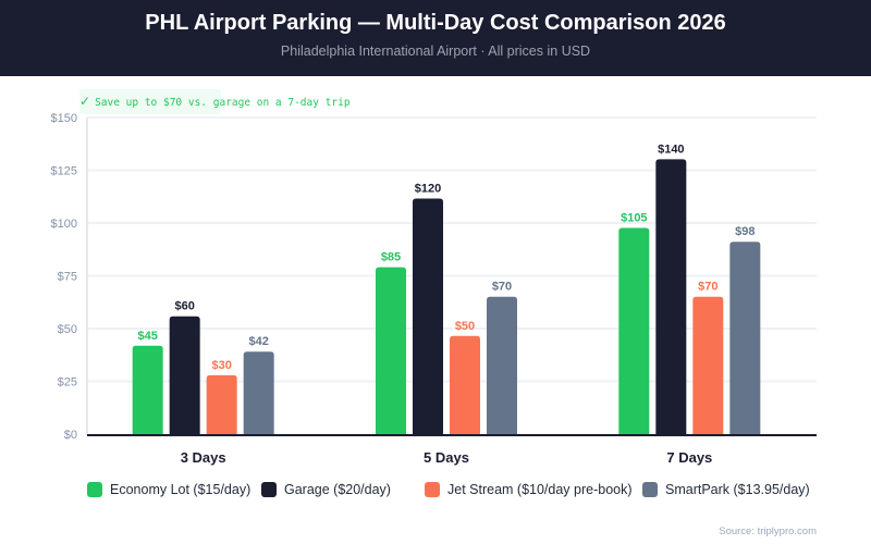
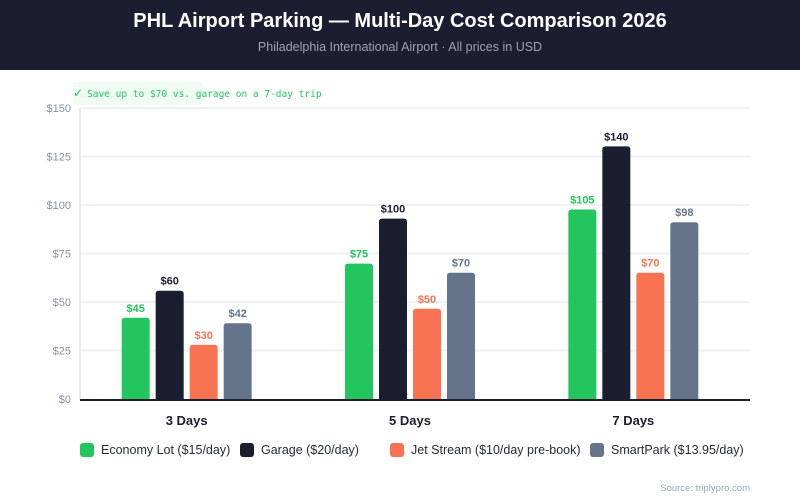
Economy Lot ($15/day)/5 Days: $85 -> $75
Garage ($20/day)/5 Days: $120 -> $100
